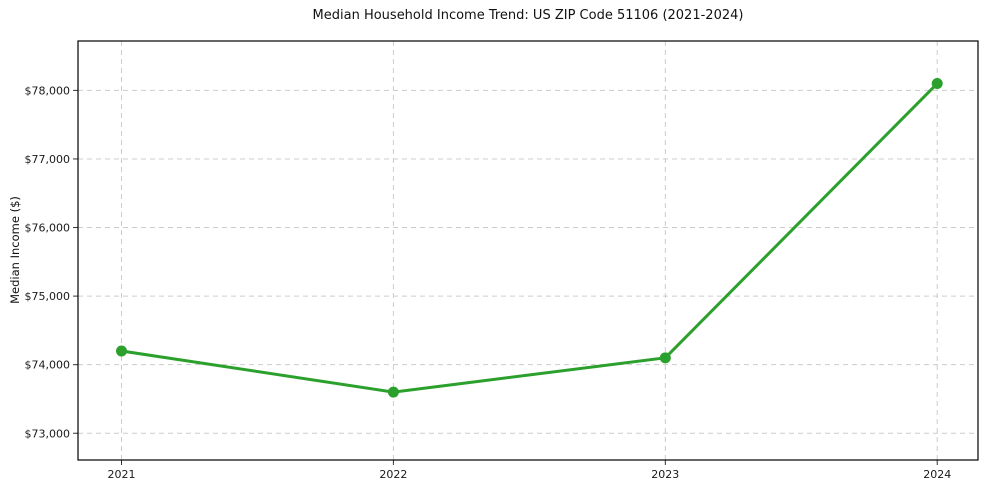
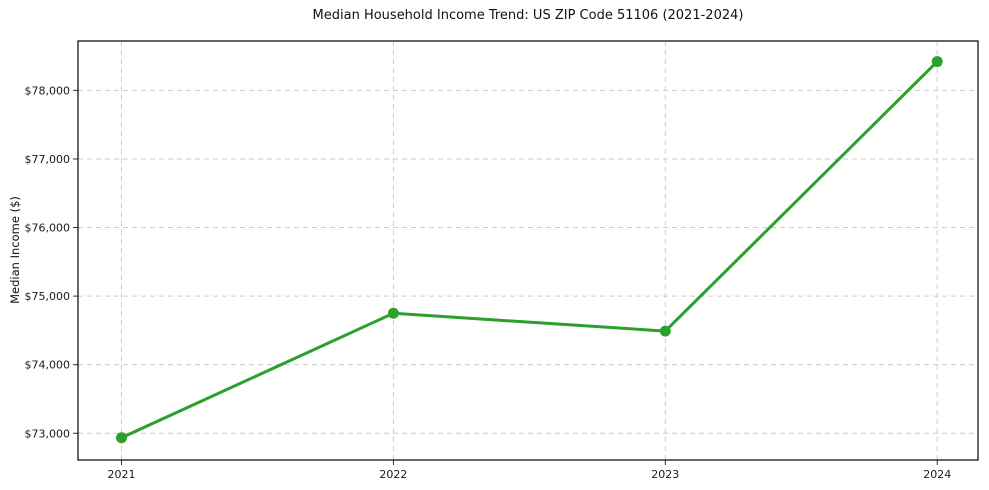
2021: $74200 -> $72900
2022: $73600 -> $74800
2023: $74100 -> $74500
2024: $78100 -> $78400
